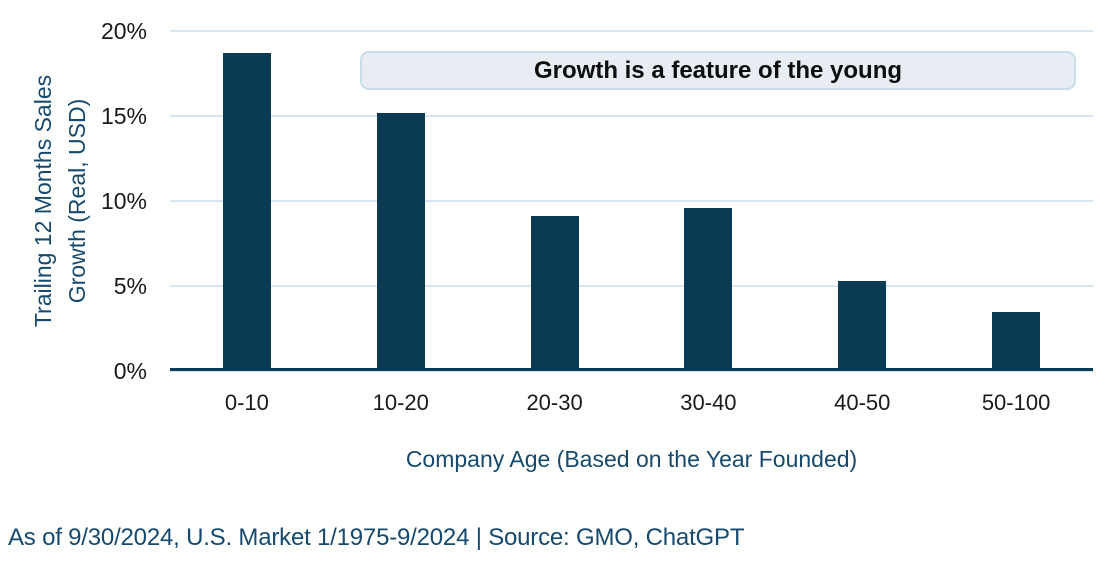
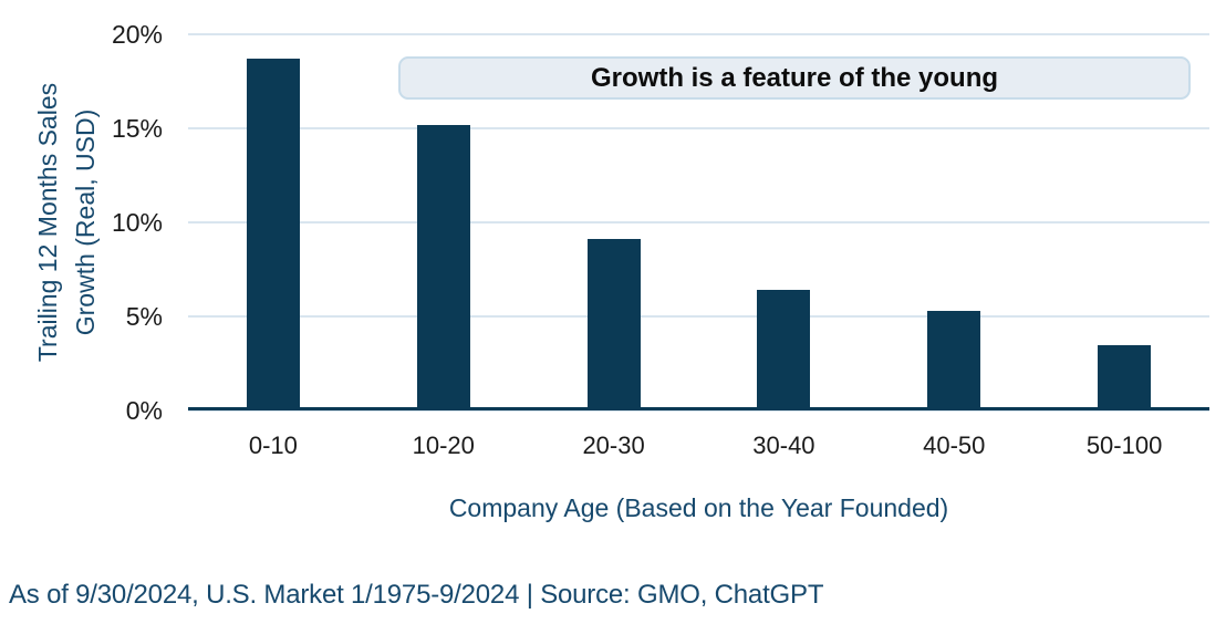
30-40: 9.6% -> 6.4%
